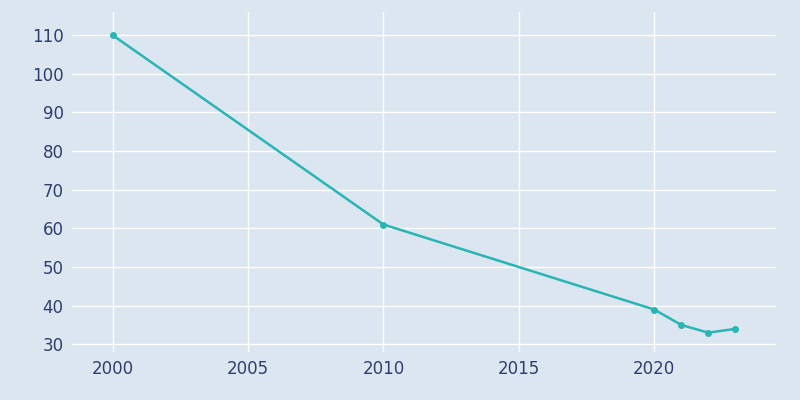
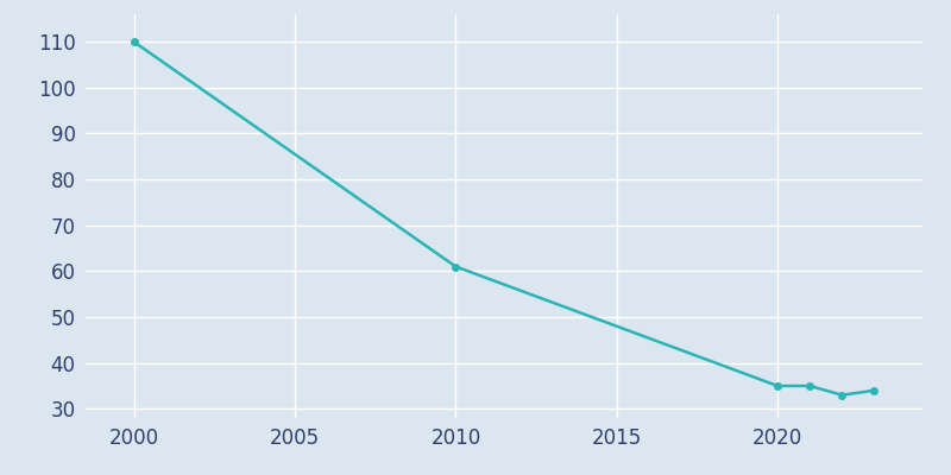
2020: 39 -> 35
